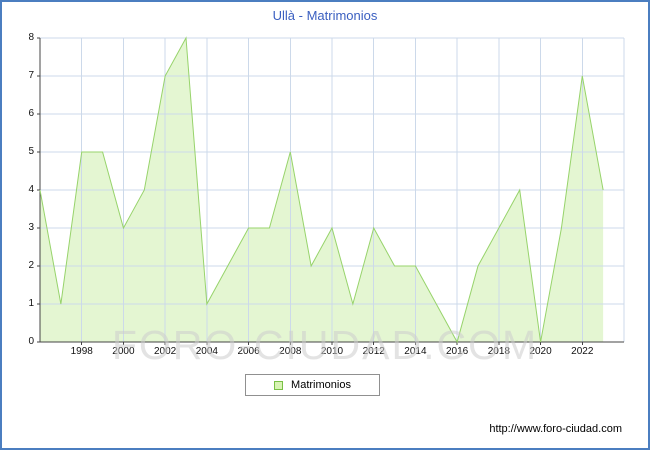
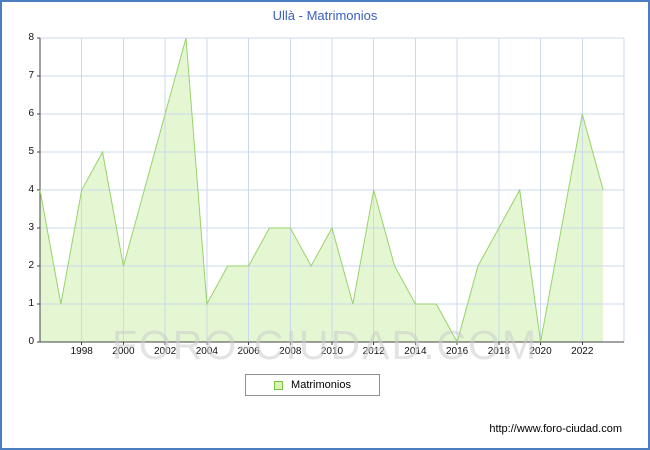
1998: 5 -> 4
2000: 3 -> 2
2002: 7 -> 6
2006: 3 -> 2
2008: 5 -> 3
2012: 3 -> 4
2014: 2 -> 1
2022: 7 -> 6
